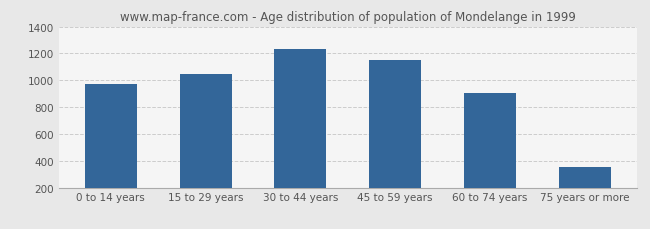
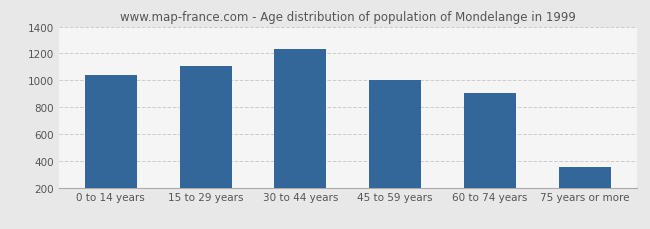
0 to 14 years: 970 -> 1040
15 to 29 years: 1050 -> 1110
45 to 59 years: 1150 -> 1000
